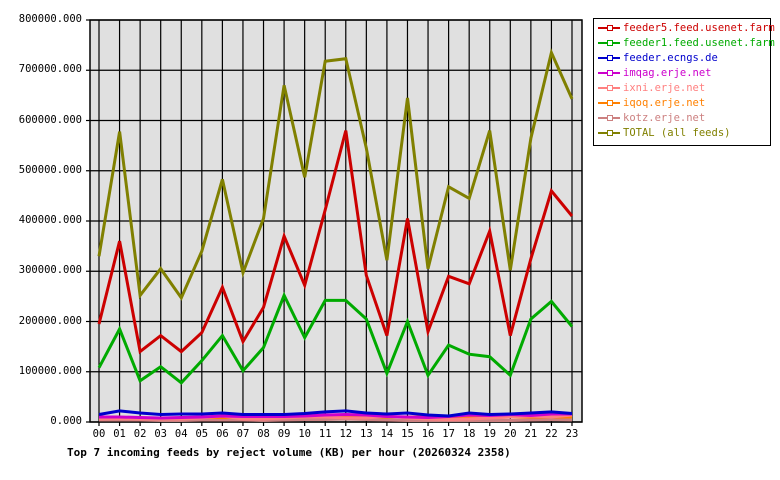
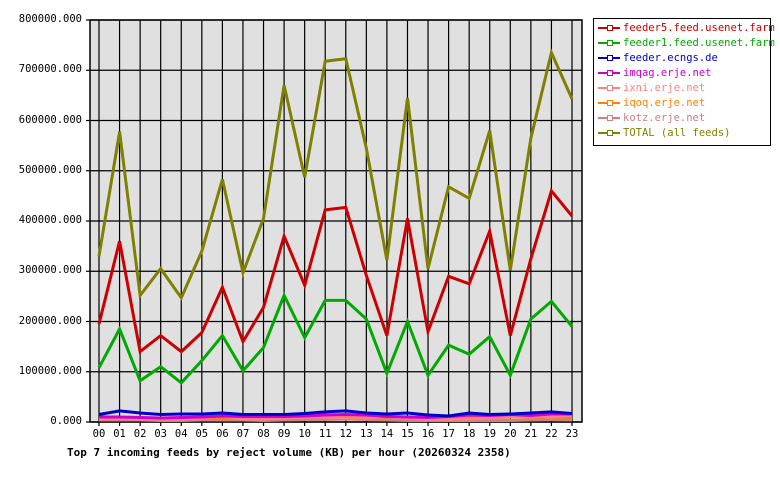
feeder5.feed.usenet.farm/12: 580000 -> 430000
feeder1.feed.usenet.farm/19: 130000 -> 170000
